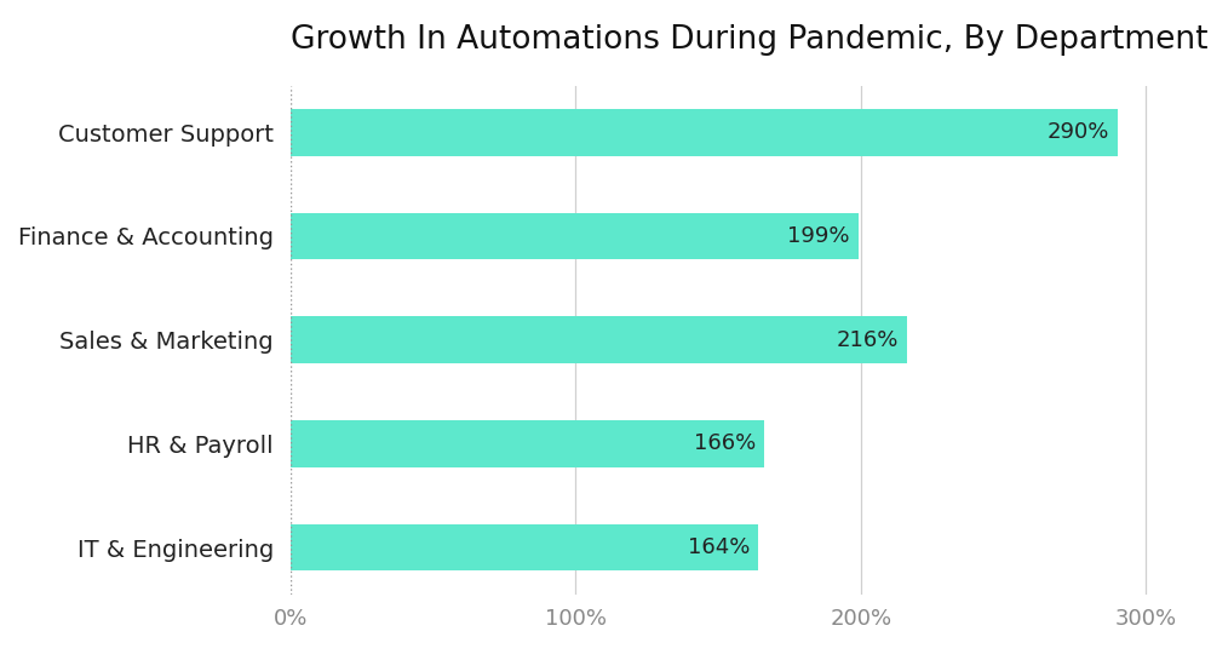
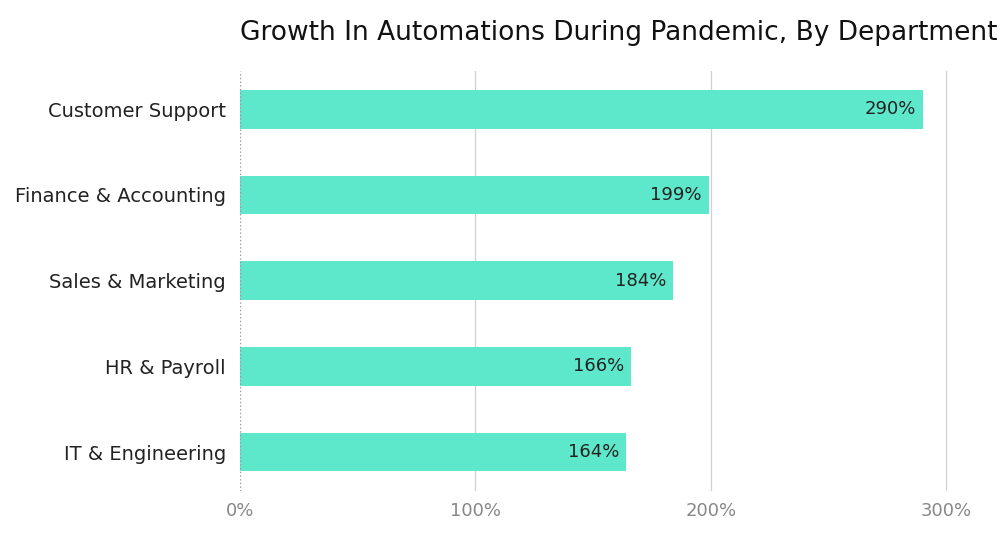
Sales & Marketing: 216% -> 184%
